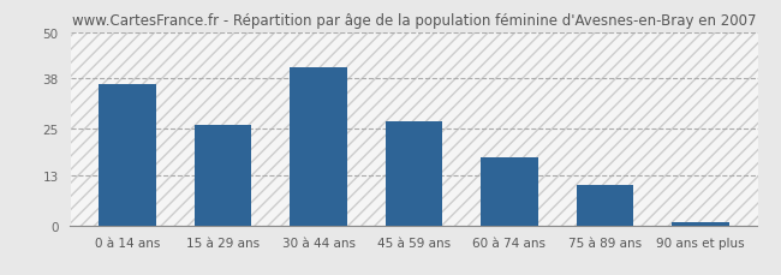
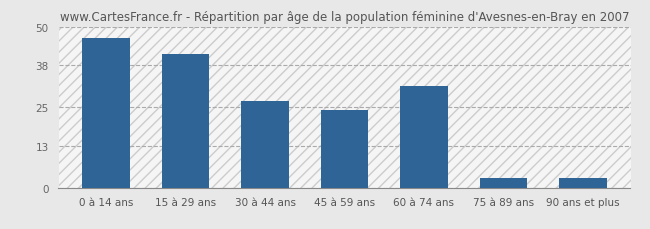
0 à 14 ans: 36.5 -> 46.5
15 à 29 ans: 26.0 -> 41.5
30 à 44 ans: 41.0 -> 27.0
45 à 59 ans: 27.0 -> 24.0
60 à 74 ans: 17.5 -> 31.5
75 à 89 ans: 10.5 -> 3.0
90 ans et plus: 0.8 -> 3.0
